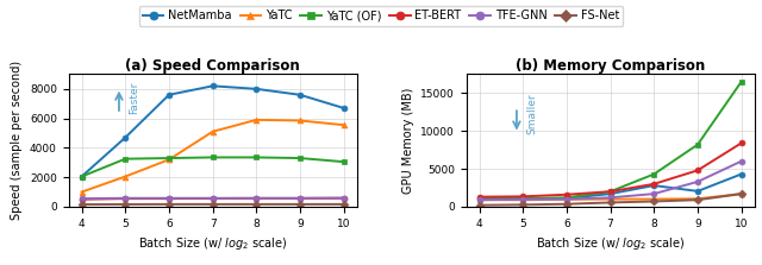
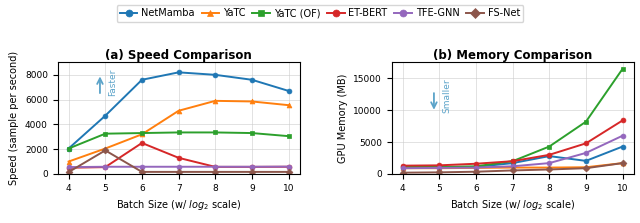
(a) Speed Comparison/FS-Net/5: 200 -> 1900
(a) Speed Comparison/ET-BERT/6: 600 -> 2500
(a) Speed Comparison/ET-BERT/7: 600 -> 1300
